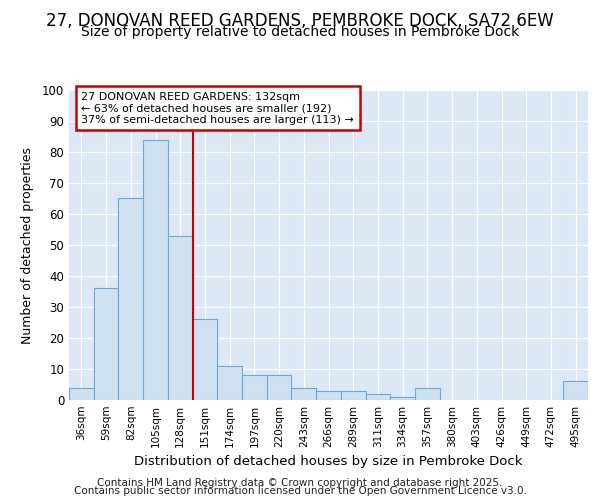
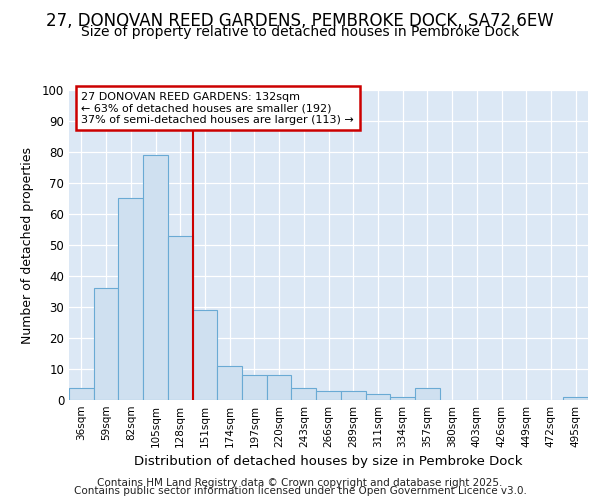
105sqm: 84 -> 79
151sqm: 26 -> 29
495sqm: 6 -> 1
